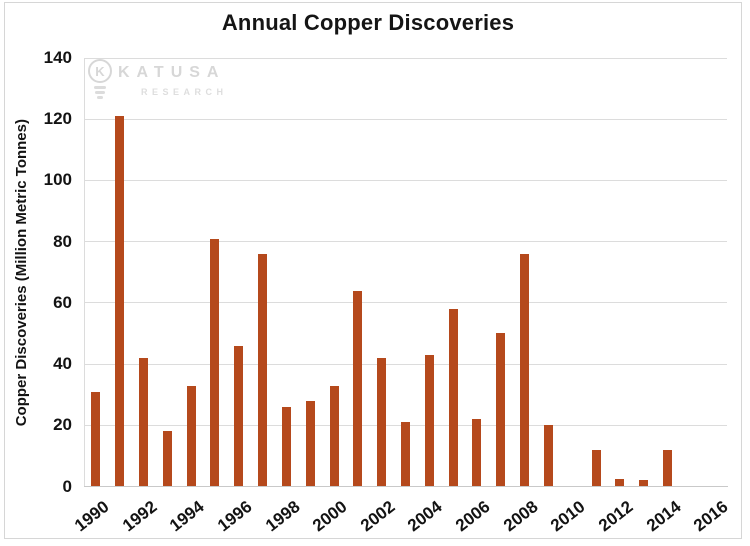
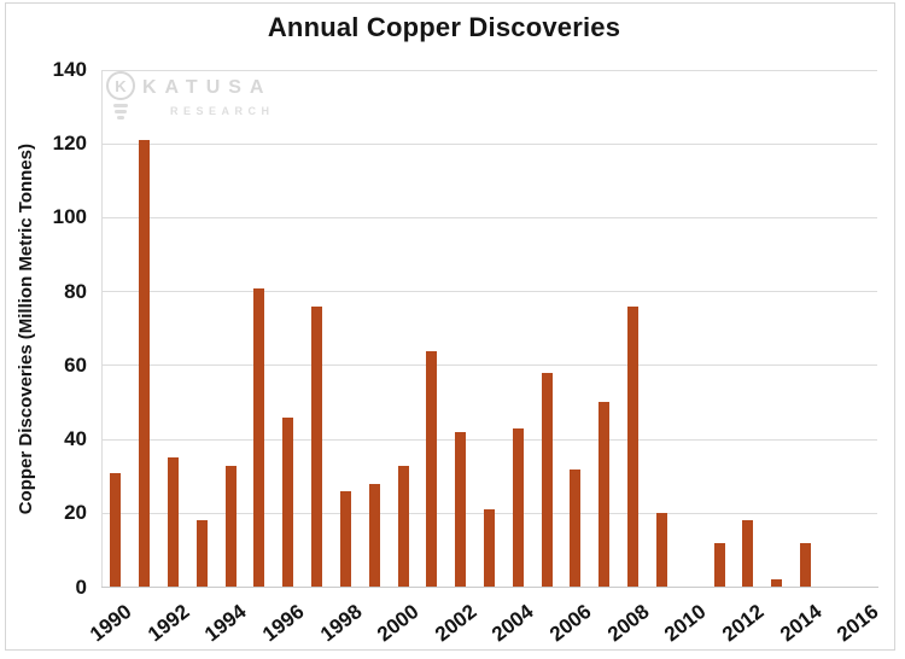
1992: 42 -> 35
2006: 22 -> 32
2012: 2 -> 18
